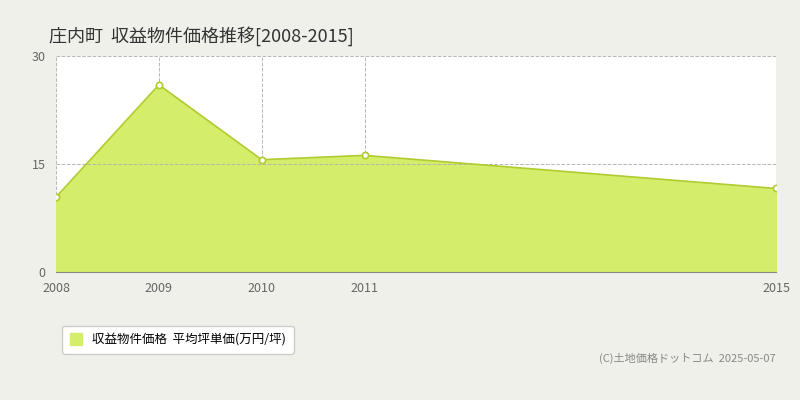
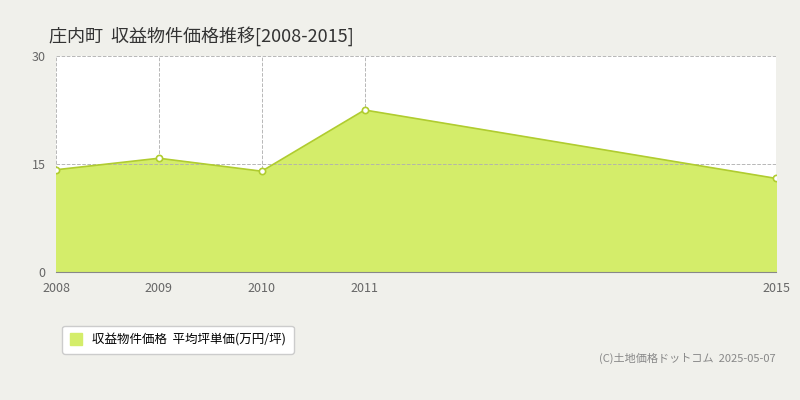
2008: 10.4 -> 14.2
2009: 26.0 -> 15.8
2010: 15.6 -> 14.0
2011: 16.2 -> 22.5
2015: 11.6 -> 13.0
